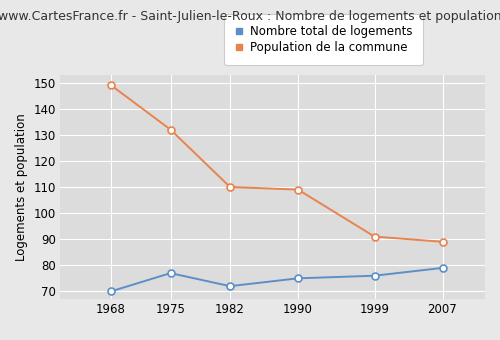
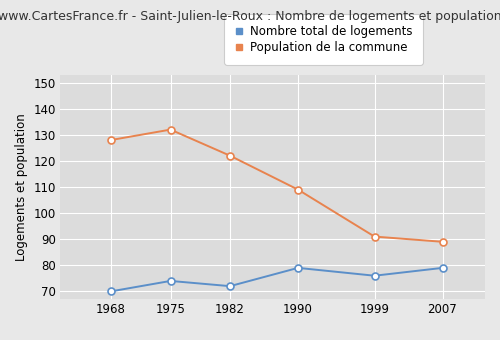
Population de la commune/1968: 149 -> 128
Nombre total de logements/1975: 77 -> 74
Population de la commune/1982: 110 -> 122
Nombre total de logements/1990: 75 -> 79
